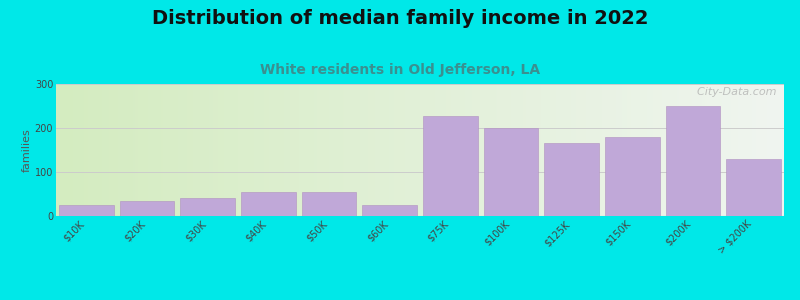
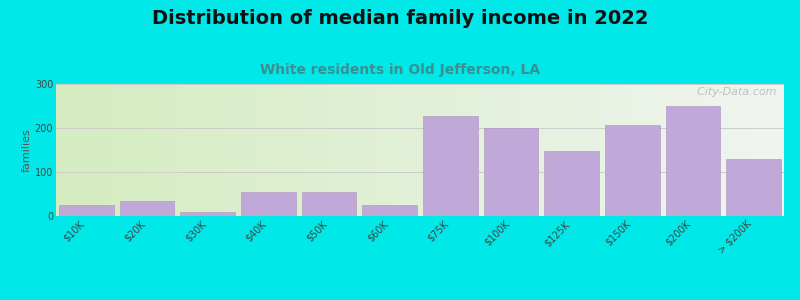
$30K: 40 -> 10
$125K: 165 -> 148
$150K: 180 -> 207
